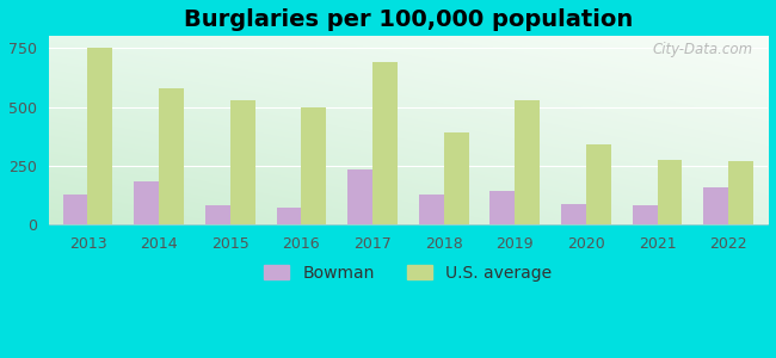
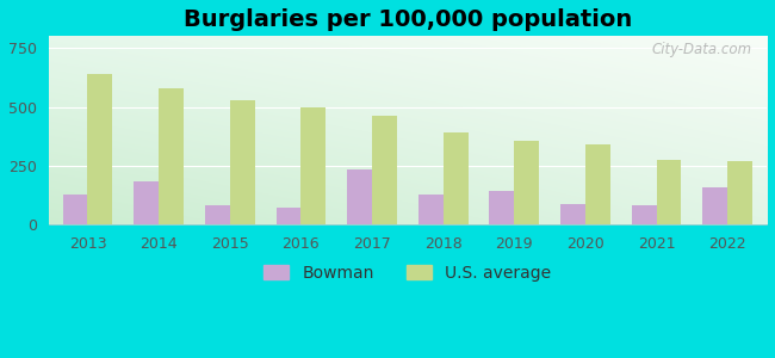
U.S. average/2013: 750 -> 640
U.S. average/2017: 690 -> 460
U.S. average/2019: 530 -> 360
